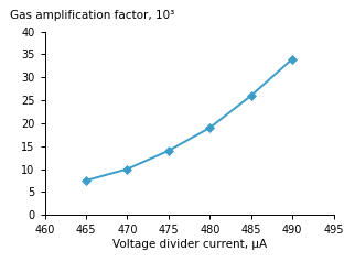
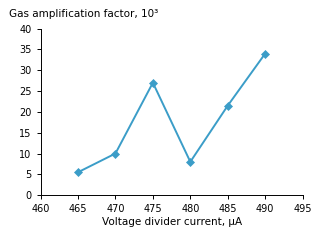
465: 7.5 -> 5.5
475: 14.0 -> 27.0
480: 19.0 -> 8.0
485: 26.0 -> 21.5
